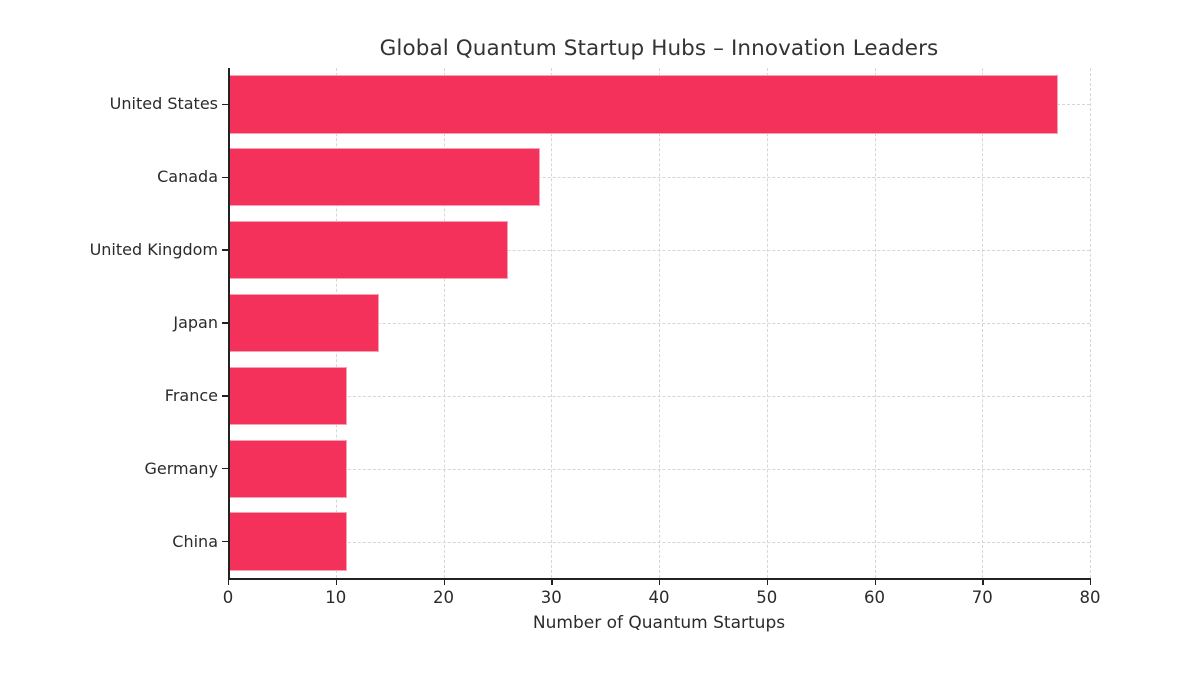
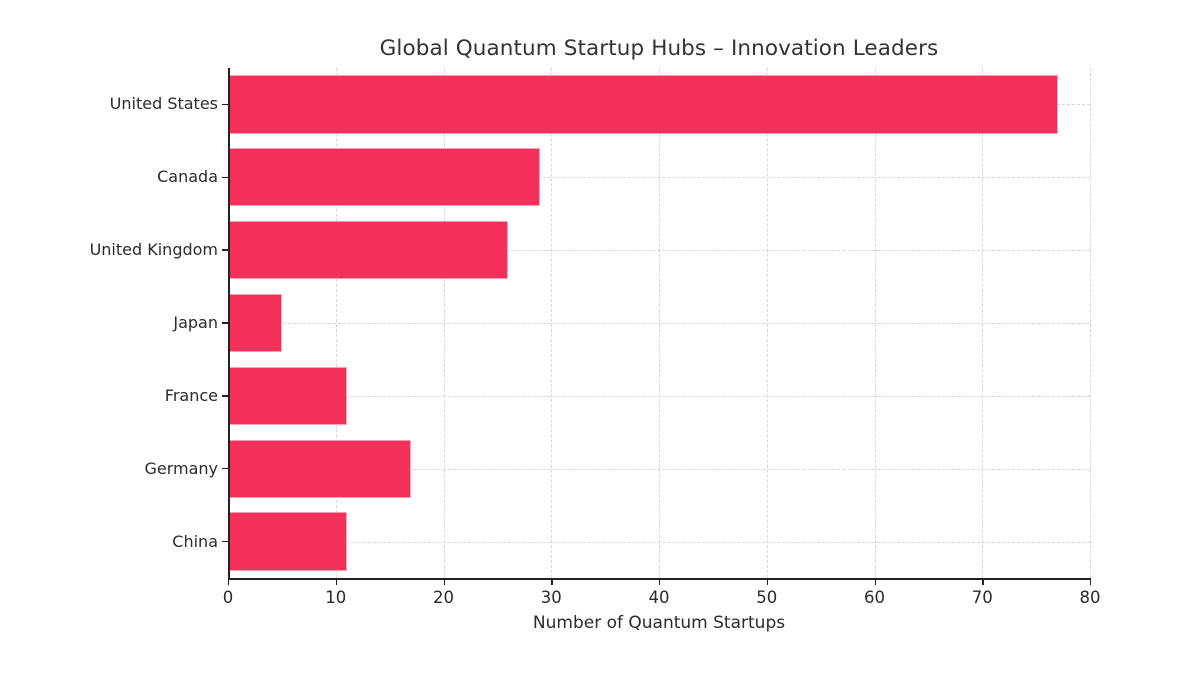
Japan: 14 -> 5
Germany: 11 -> 17
